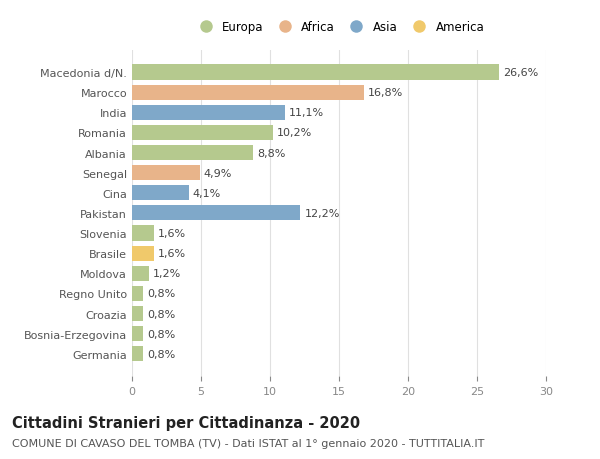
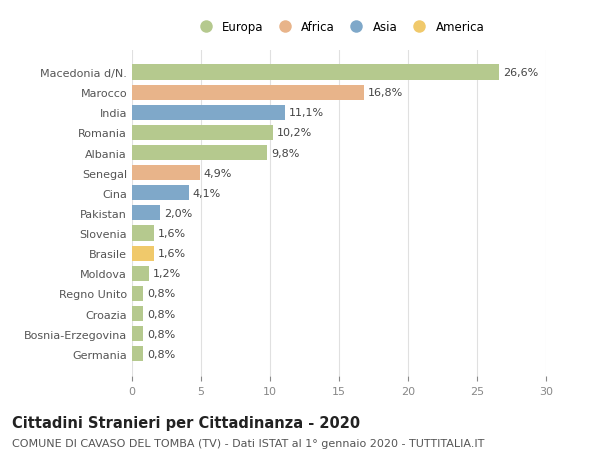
Albania: 8,8% -> 9,8%
Pakistan: 12,2% -> 2,0%
